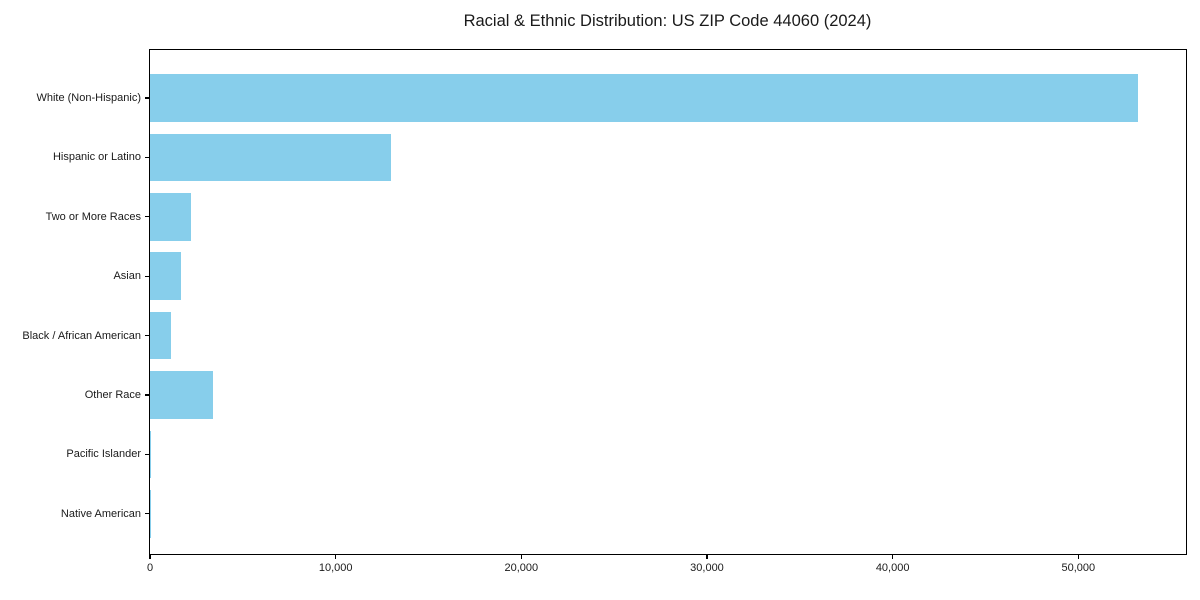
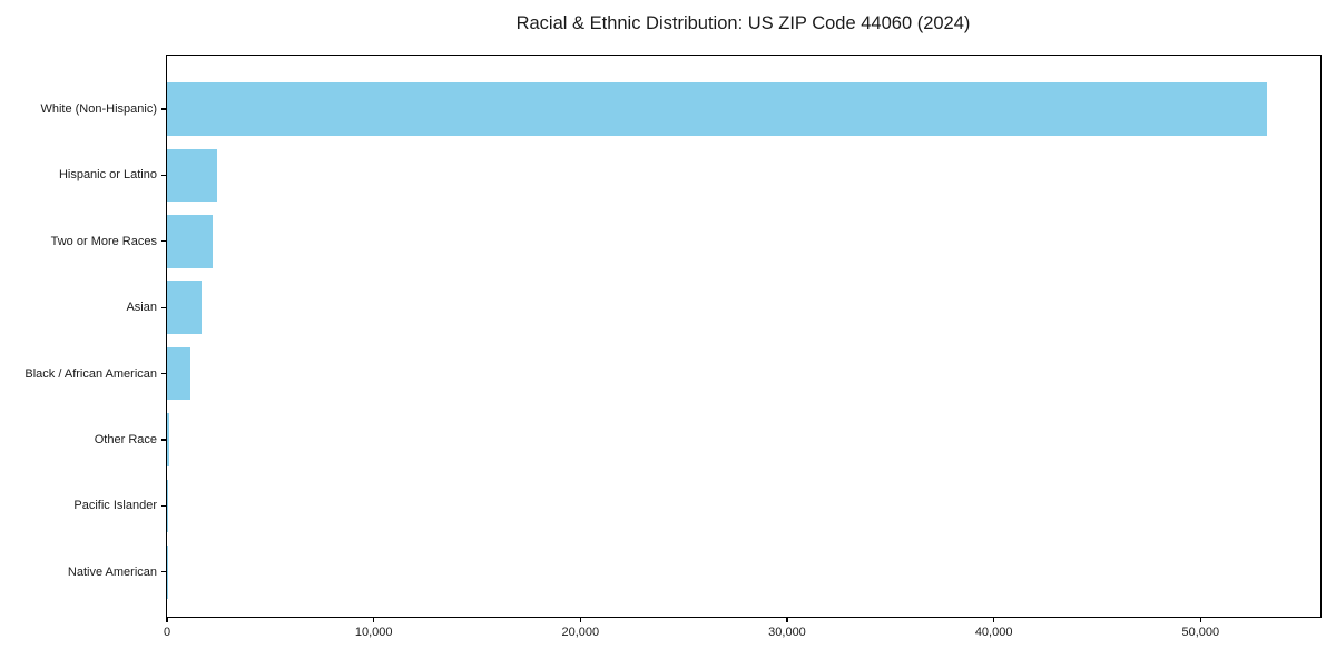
Hispanic or Latino: 13000 -> 2400
Other Race: 3400 -> 100
